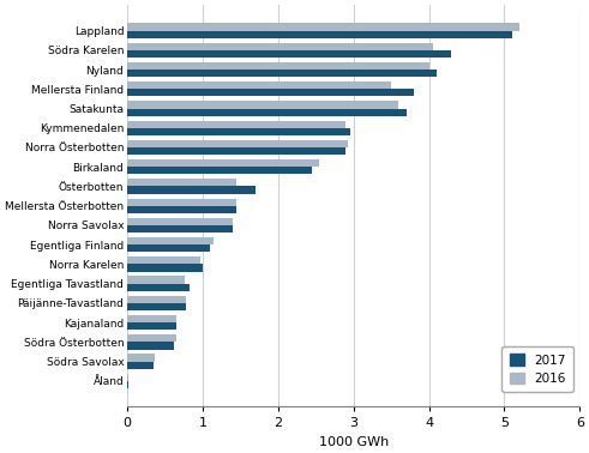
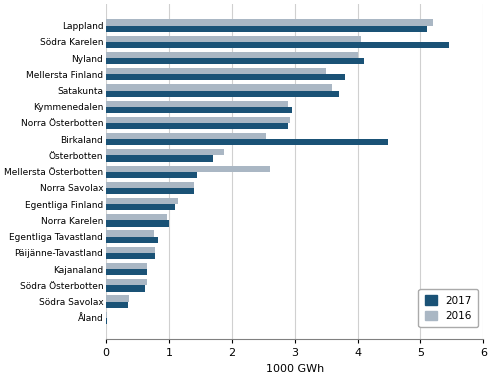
2017/Södra Karelen: 4.30 -> 5.46
2017/Birkaland: 2.45 -> 4.48
2016/Österbotten: 1.45 -> 1.88
2016/Mellersta Österbotten: 1.45 -> 2.60
